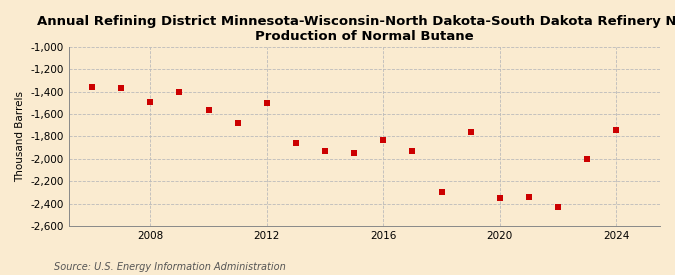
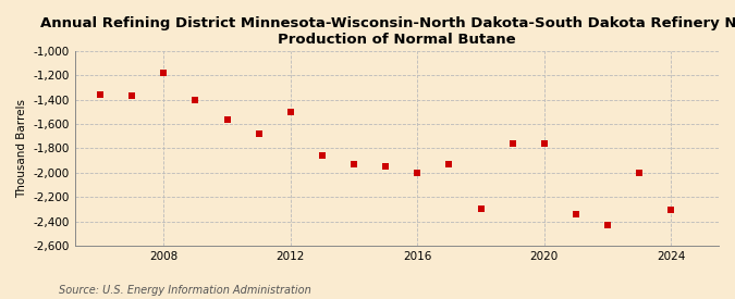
2008: -1,490 -> -1,180
2016: -1,830 -> -2,000
2020: -2,350 -> -1,760
2024: -1,740 -> -2,310
